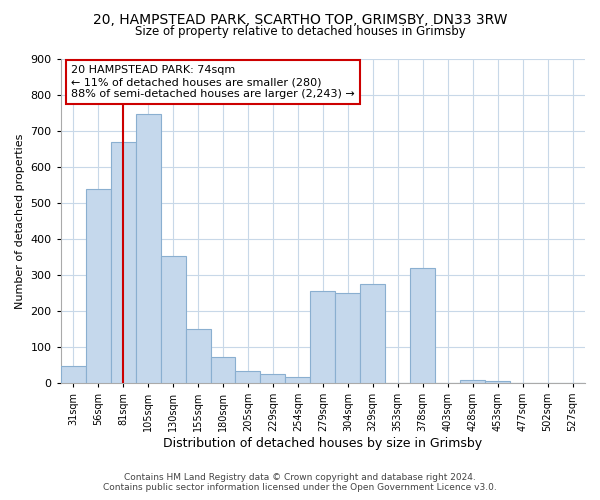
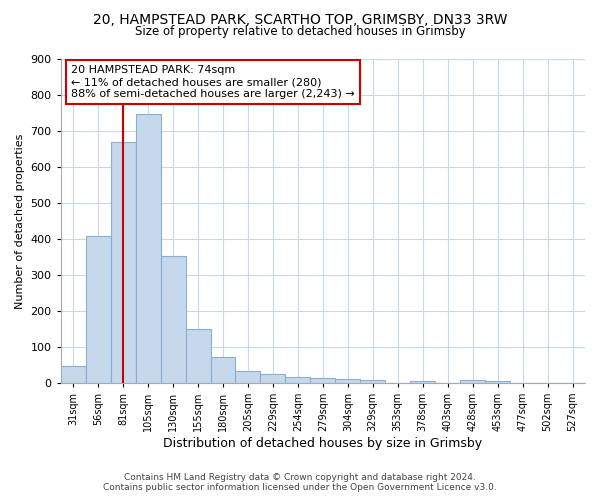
56sqm: 540 -> 408
279sqm: 255 -> 13
304sqm: 250 -> 10
329sqm: 275 -> 7
378sqm: 320 -> 5
